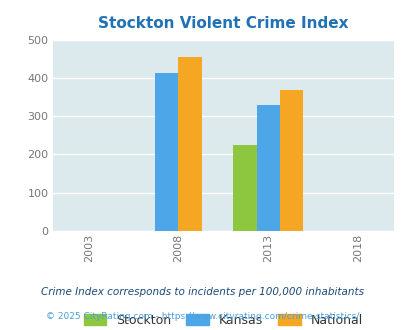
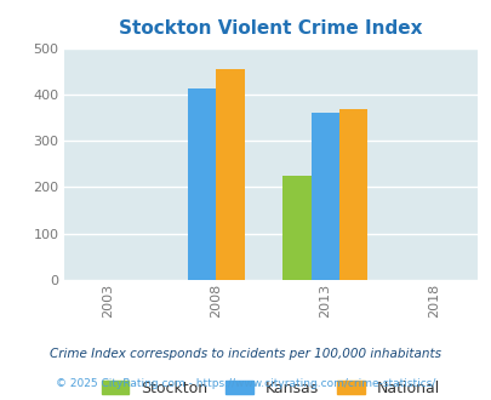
2013: 328 -> 360
